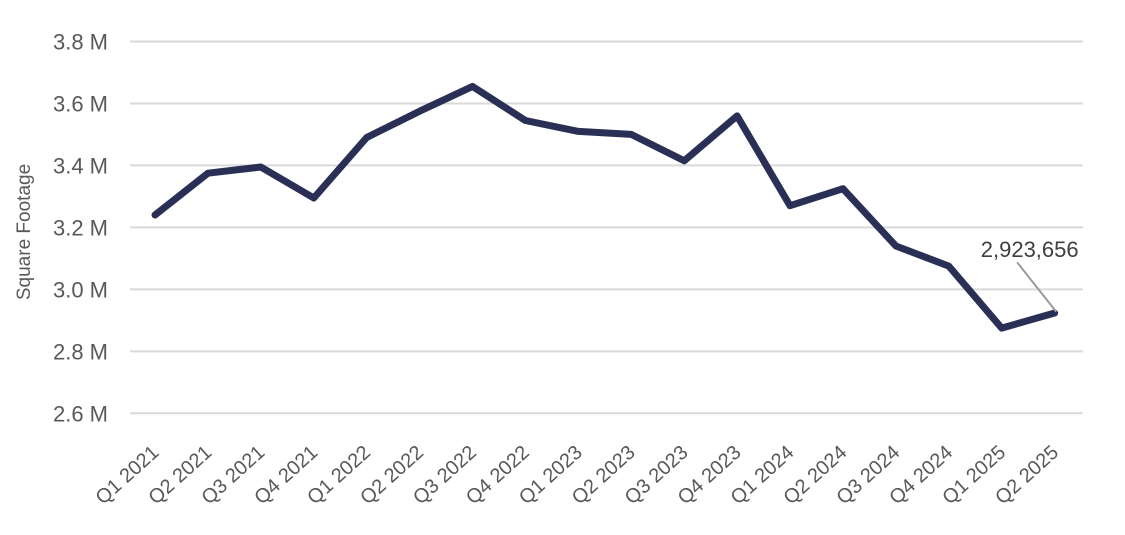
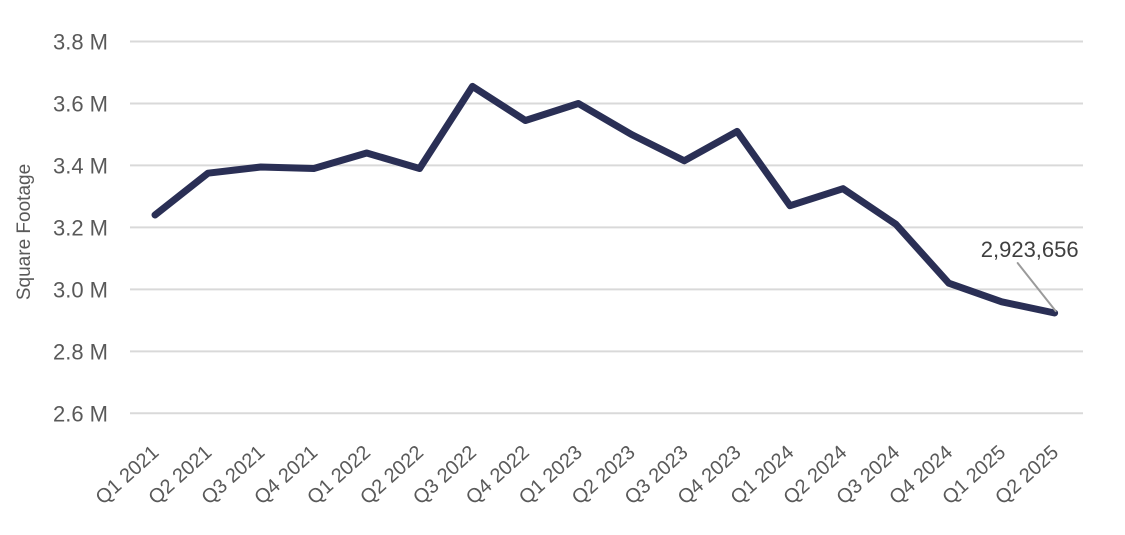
Q4 2021: 3.30M -> 3.39M
Q1 2022: 3.49M -> 3.44M
Q2 2022: 3.58M -> 3.39M
Q1 2023: 3.51M -> 3.60M
Q4 2023: 3.56M -> 3.51M
Q3 2024: 3.14M -> 3.21M
Q4 2024: 3.08M -> 3.02M
Q1 2025: 2.88M -> 2.96M
